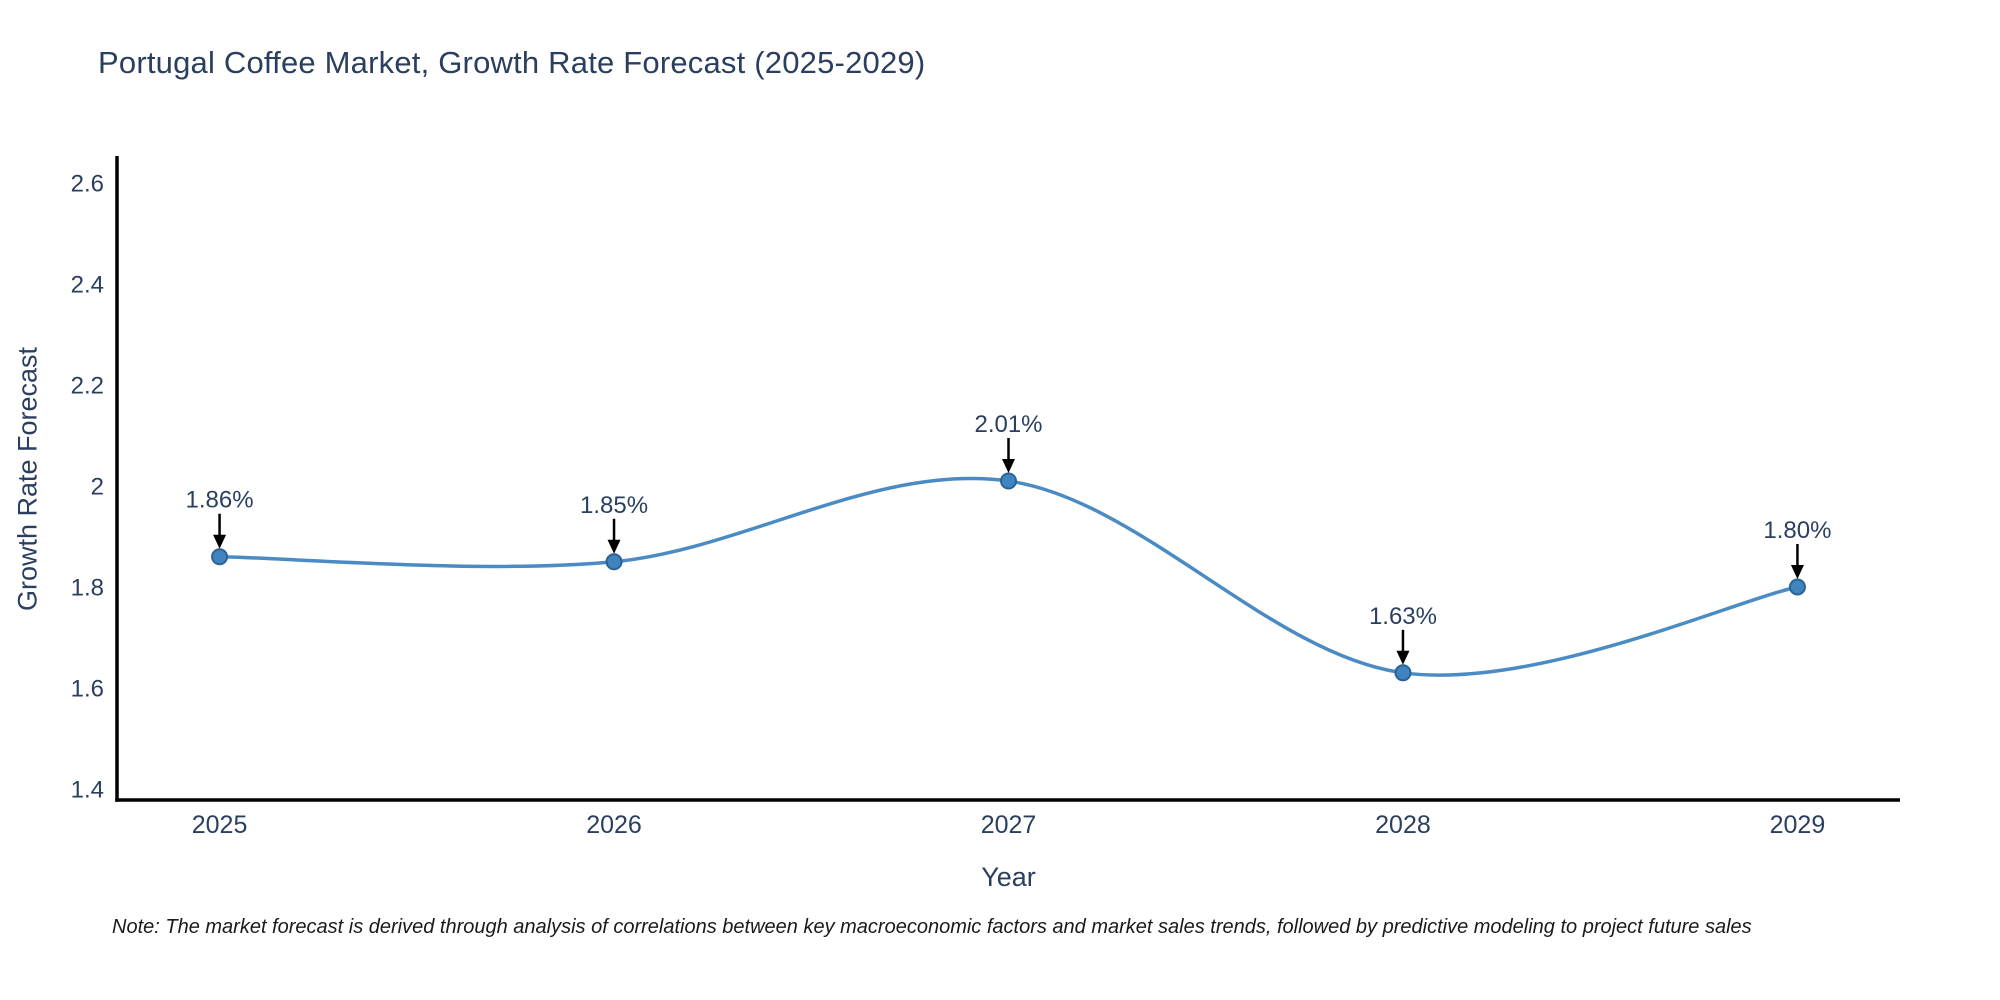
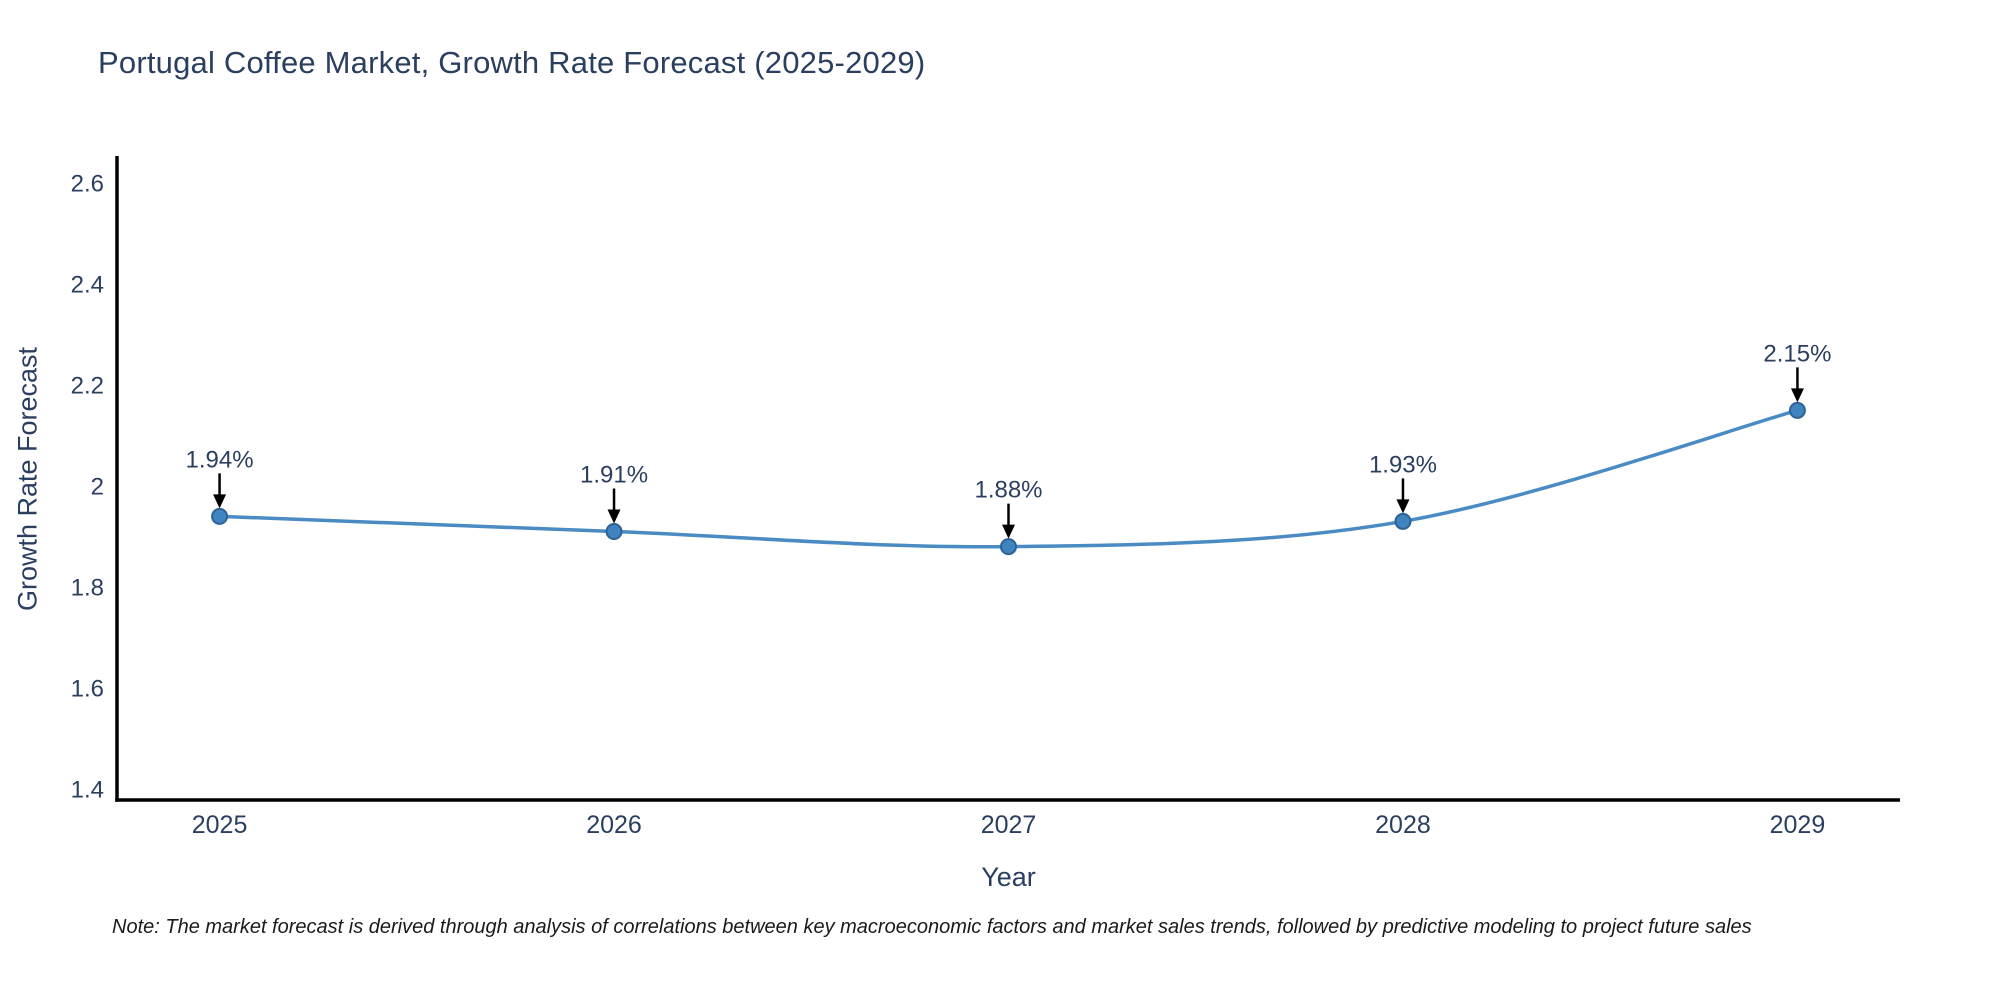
2025: 1.86% -> 1.94%
2026: 1.85% -> 1.91%
2027: 2.01% -> 1.88%
2028: 1.63% -> 1.93%
2029: 1.80% -> 2.15%
